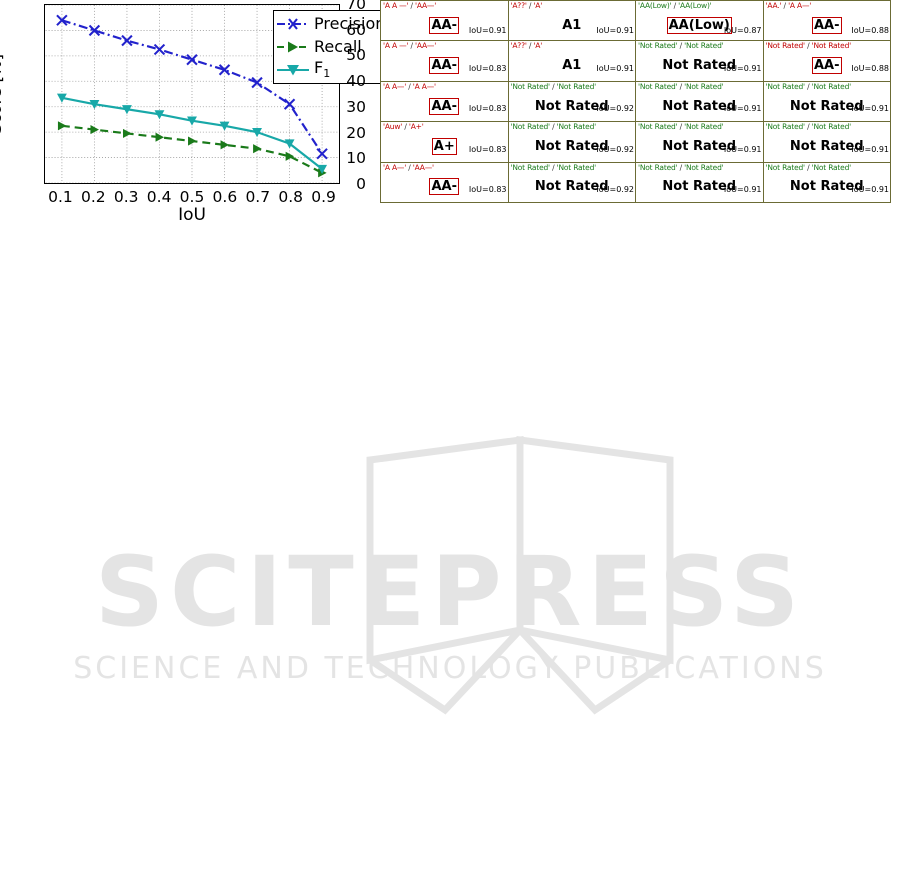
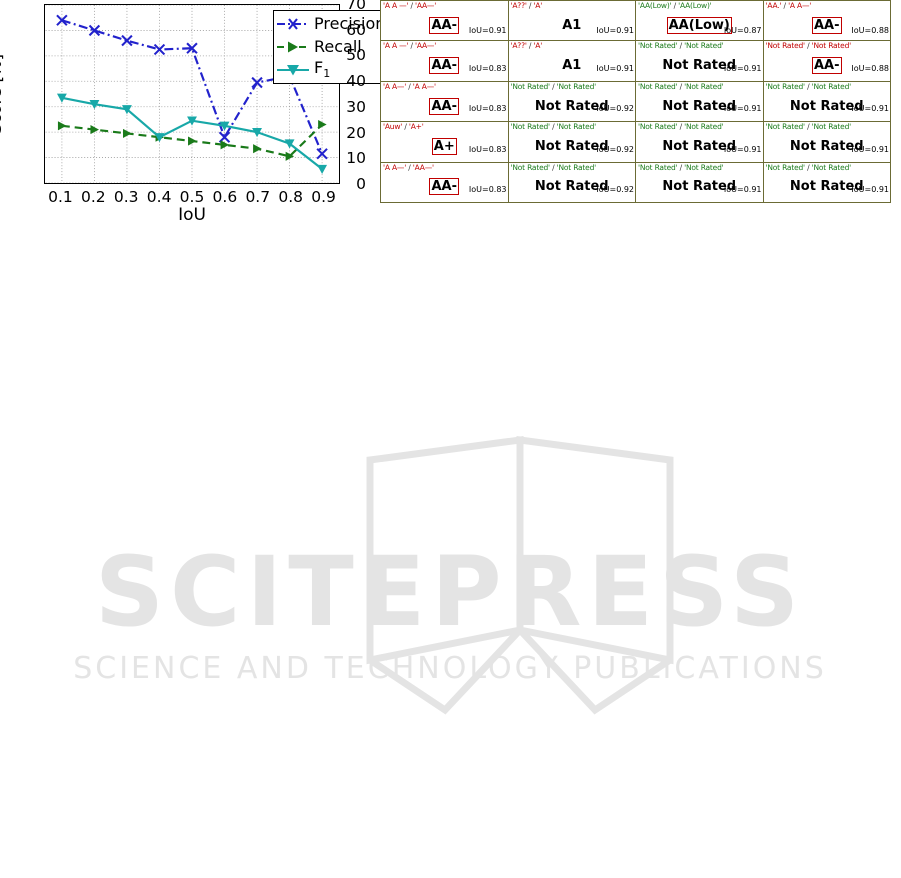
F1/0.4: 27 -> 18
Precision/0.5: 48 -> 53
Precision/0.6: 44 -> 18
Precision/0.8: 31 -> 42
Recall/0.9: 4 -> 23
